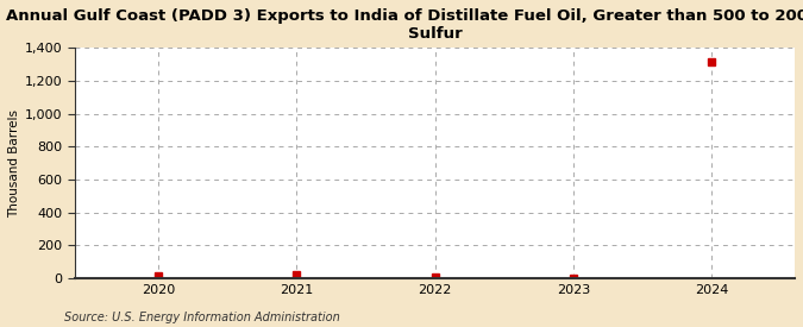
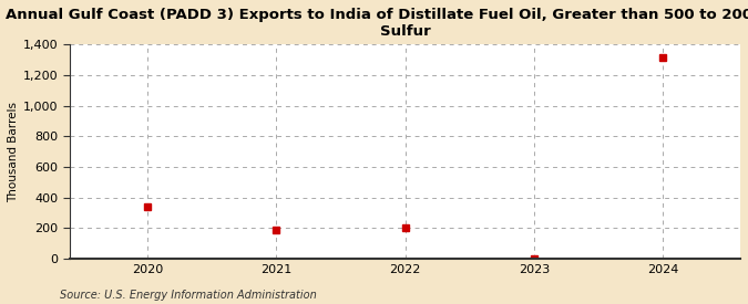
2020: 10 -> 340
2021: 20 -> 190
2022: 10 -> 200
